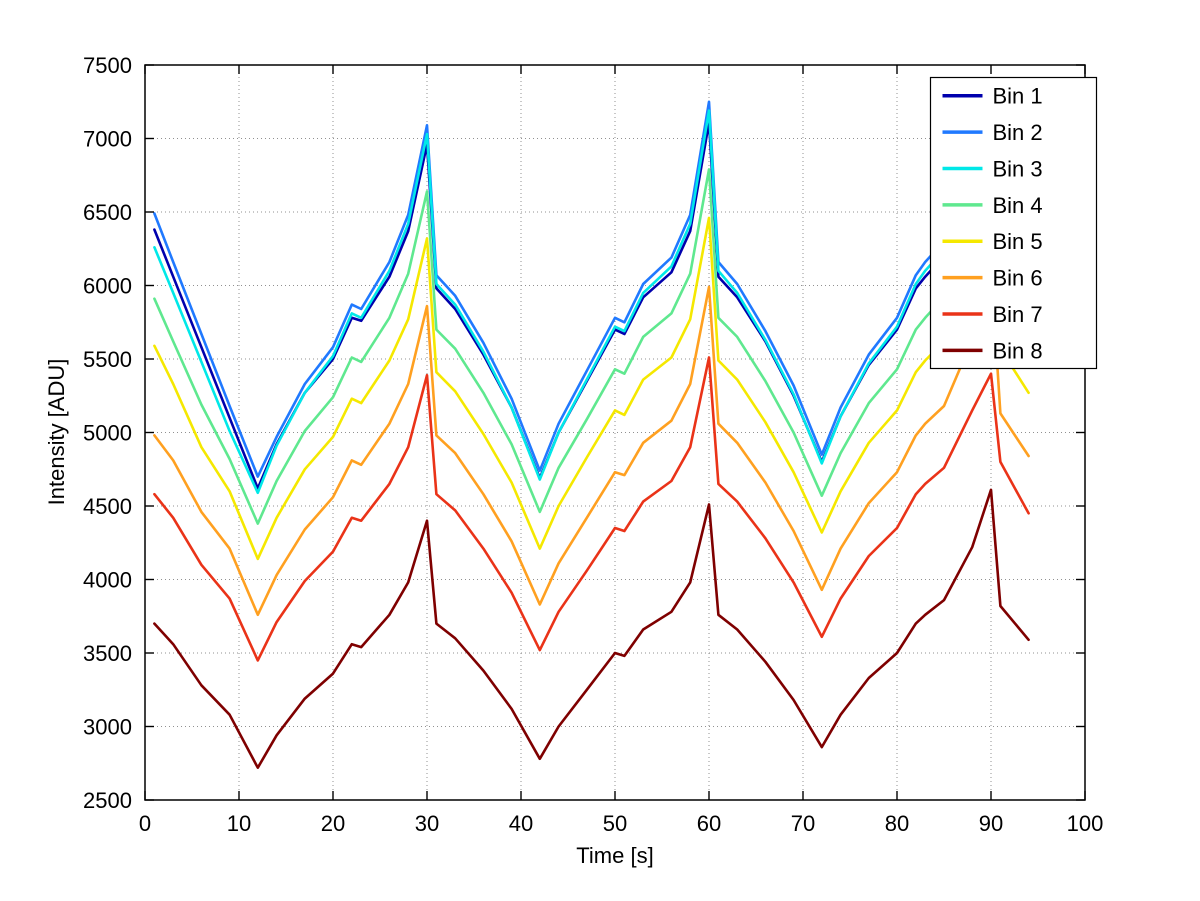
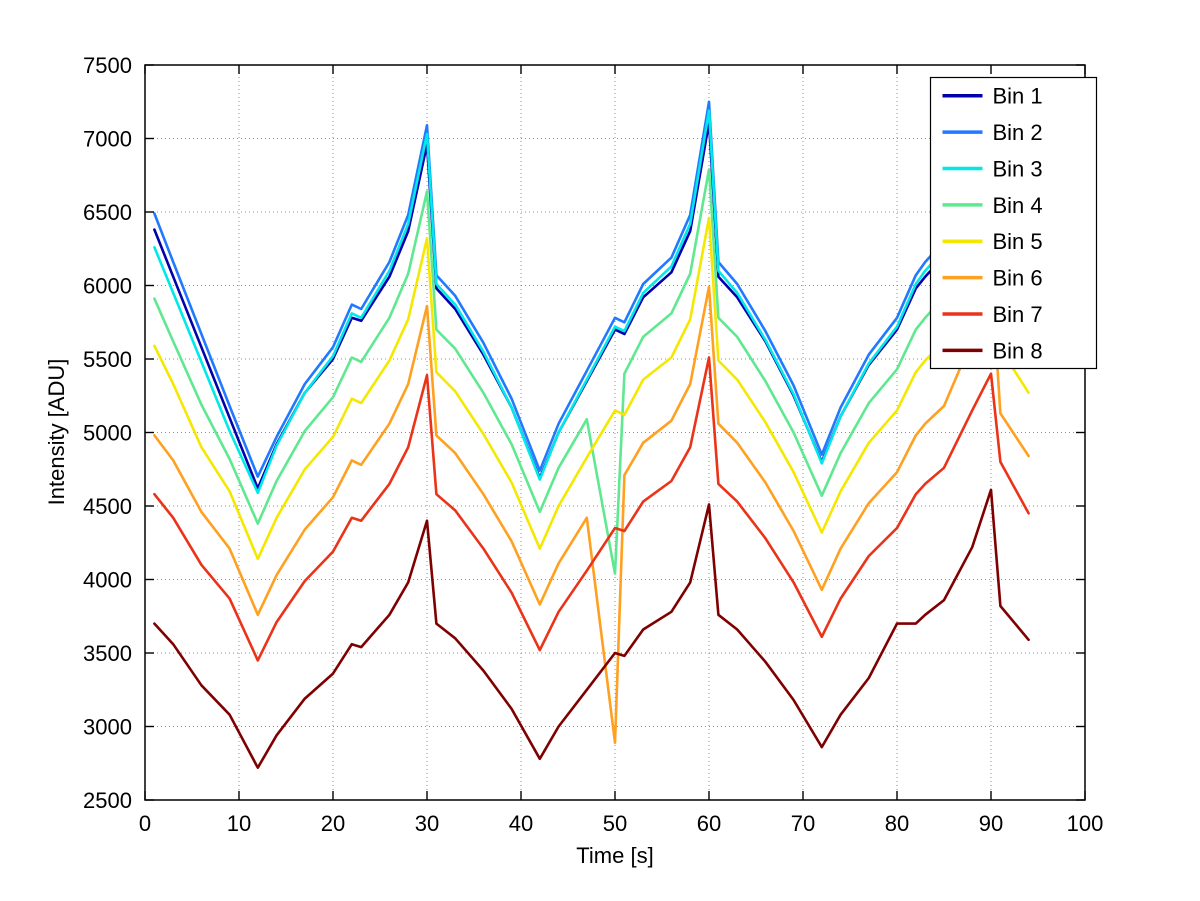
Bin 4/50: 5430 -> 4040
Bin 6/50: 4730 -> 2890
Bin 8/80: 3500 -> 3700
